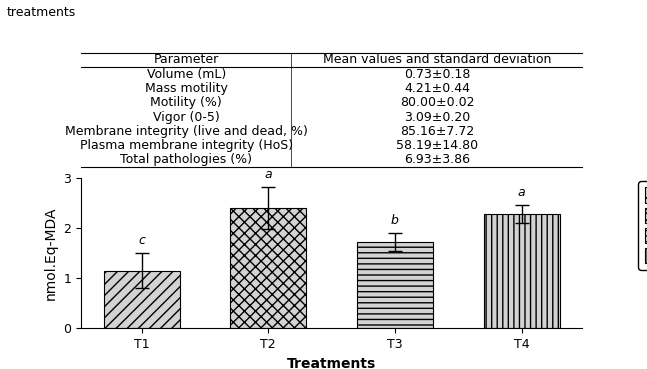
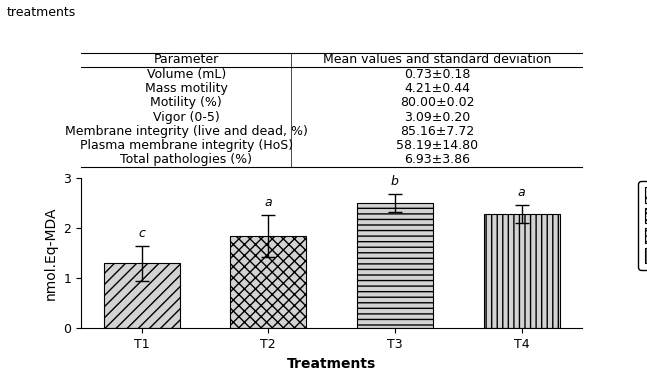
T1: 1.15 -> 1.30
T2: 2.40 -> 1.84
T3: 1.72 -> 2.50
